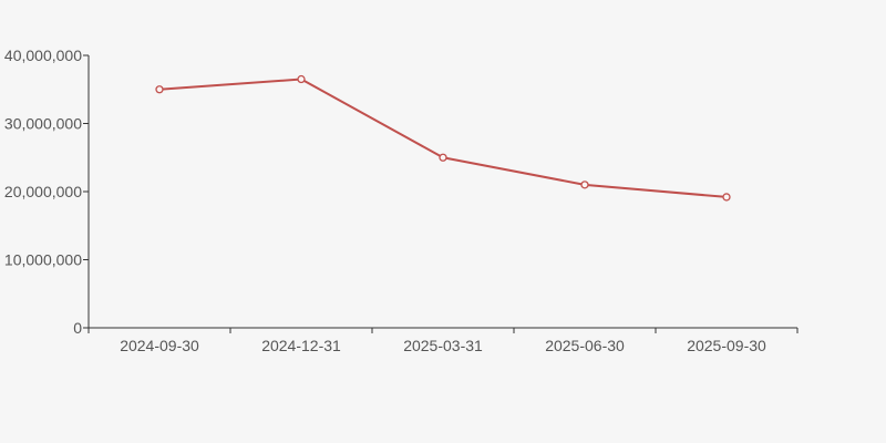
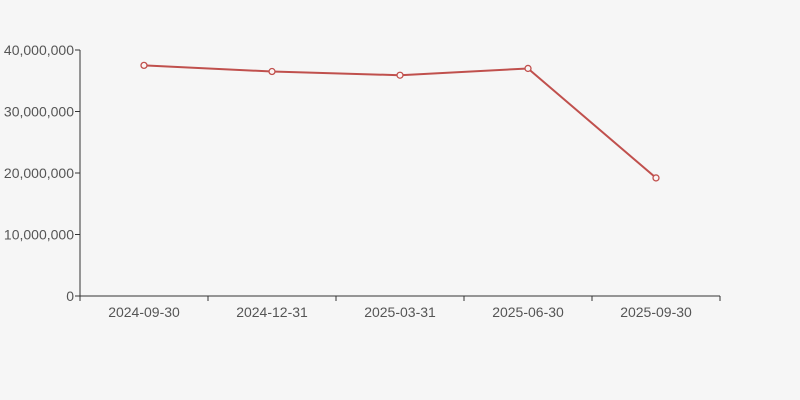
2024-09-30: 35000000 -> 38000000
2025-03-31: 25000000 -> 36000000
2025-06-30: 21000000 -> 37000000
